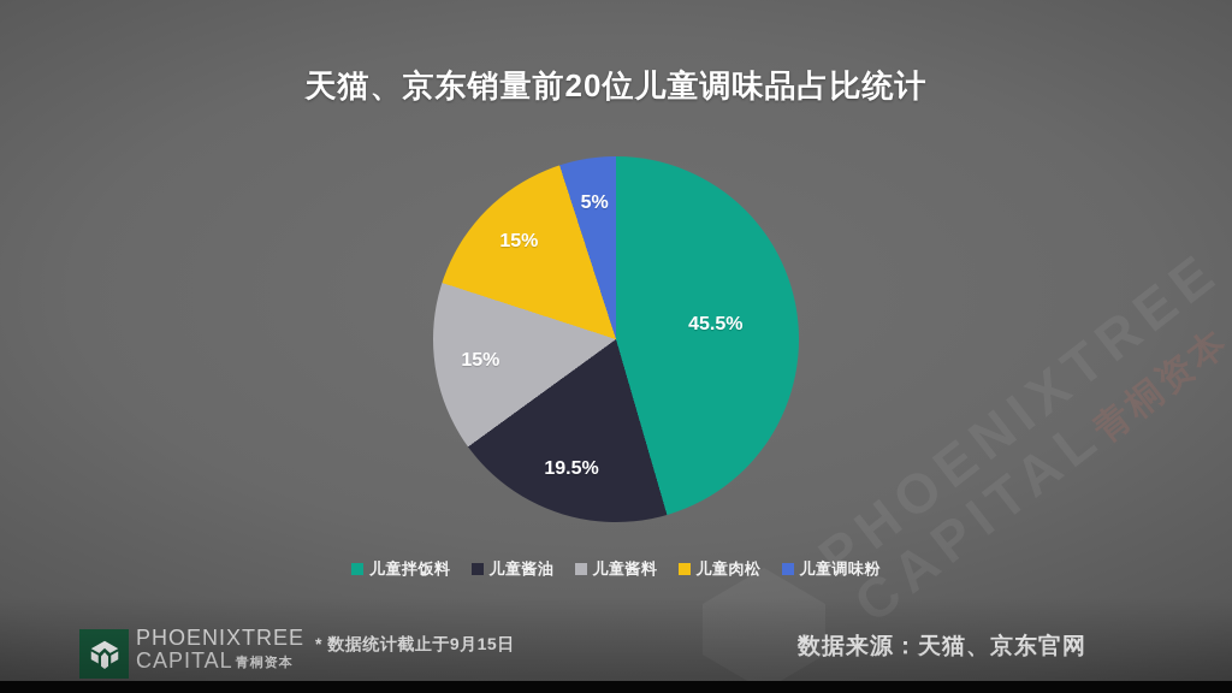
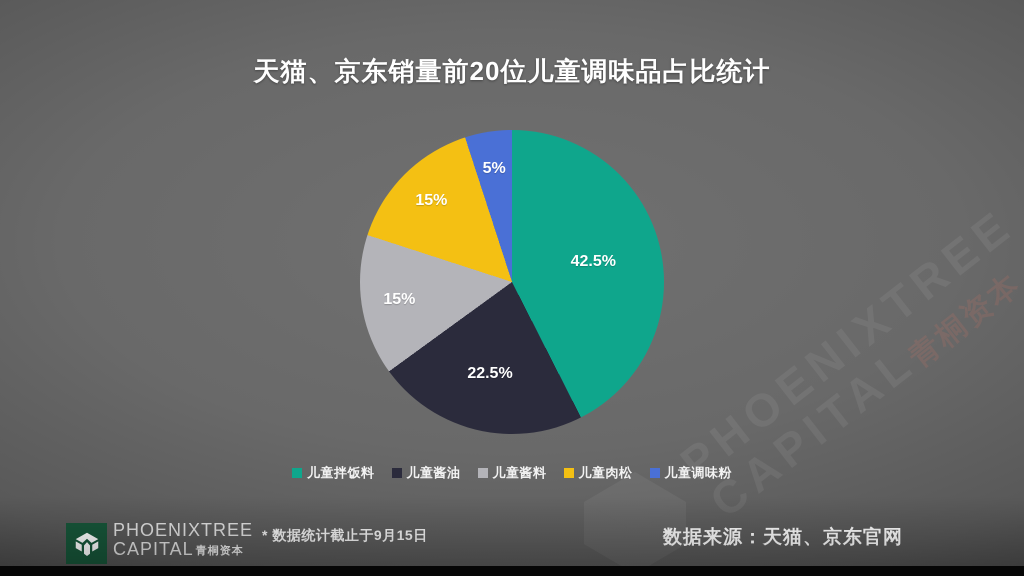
儿童拌饭料: 45.5% -> 42.5%
儿童酱油: 19.5% -> 22.5%
